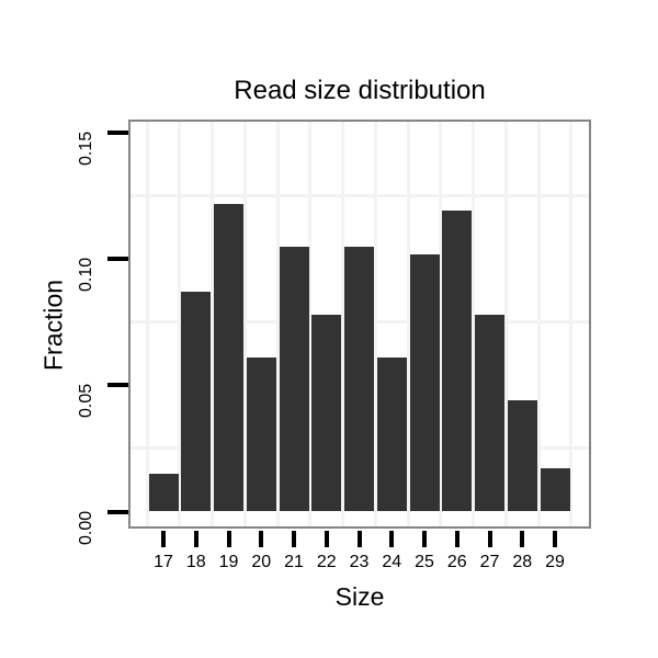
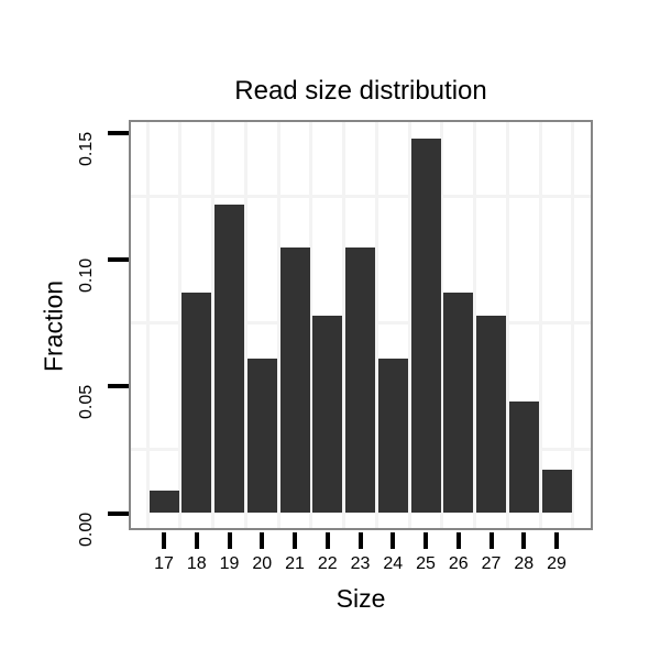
17: 0.015 -> 0.009
25: 0.102 -> 0.148
26: 0.119 -> 0.087
